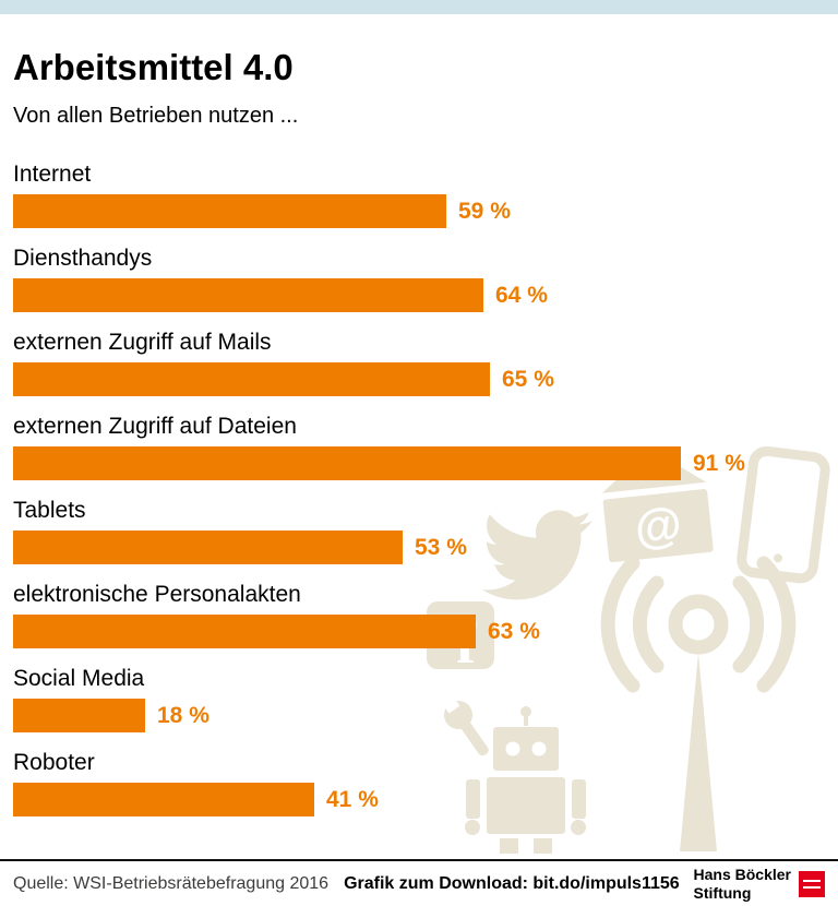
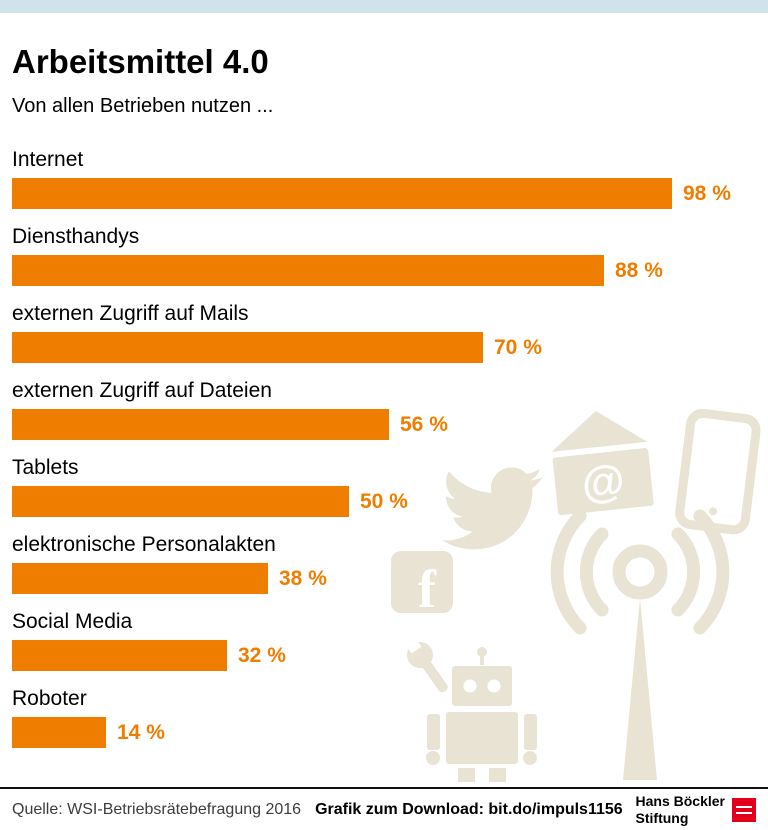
Internet: 59 -> 98
Diensthandys: 64 -> 88
externen Zugriff auf Mails: 65 -> 70
externen Zugriff auf Dateien: 91 -> 56
Tablets: 53 -> 50
elektronische Personalakten: 63 -> 38
Social Media: 18 -> 32
Roboter: 41 -> 14
